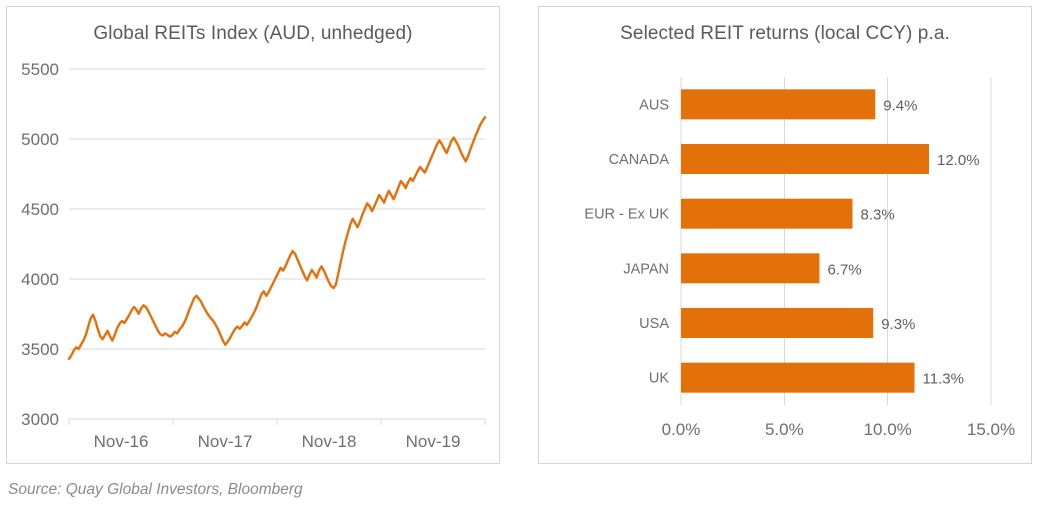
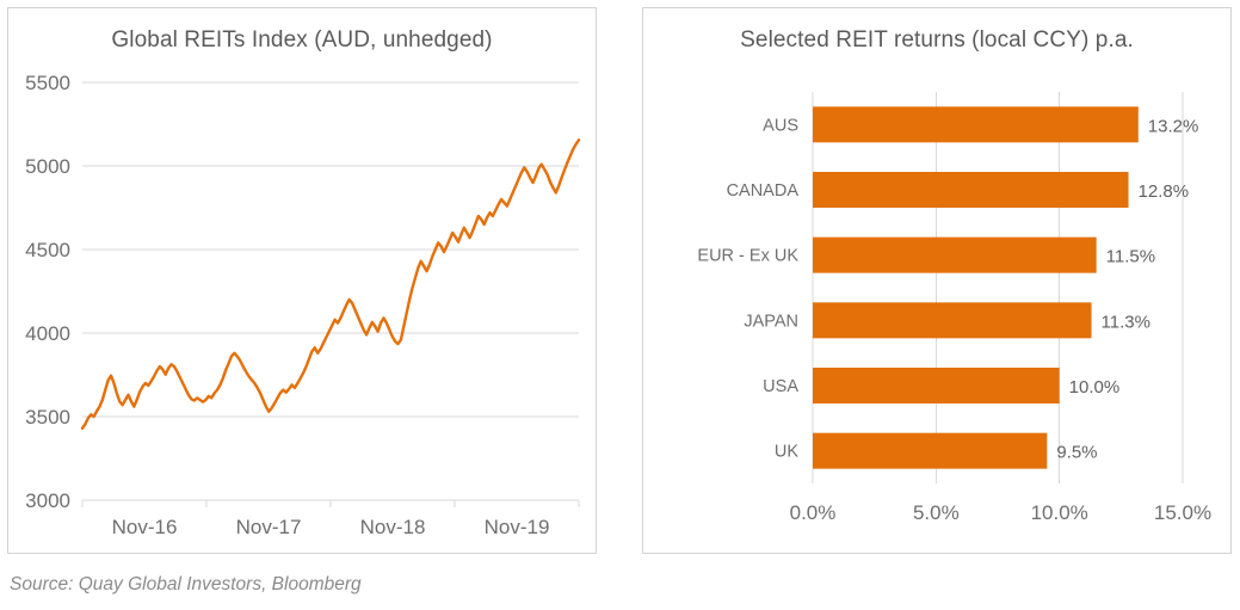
Selected REIT returns (local CCY) p.a./AUS: 9.4% -> 13.2%
Selected REIT returns (local CCY) p.a./CANADA: 12.0% -> 12.8%
Selected REIT returns (local CCY) p.a./EUR - Ex UK: 8.3% -> 11.5%
Selected REIT returns (local CCY) p.a./JAPAN: 6.7% -> 11.3%
Selected REIT returns (local CCY) p.a./USA: 9.3% -> 10.0%
Selected REIT returns (local CCY) p.a./UK: 11.3% -> 9.5%
